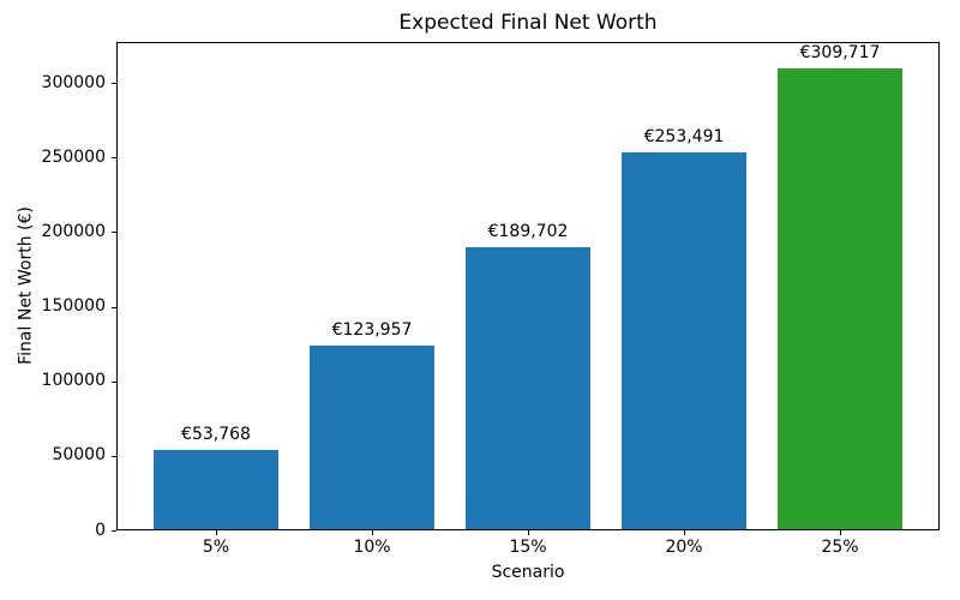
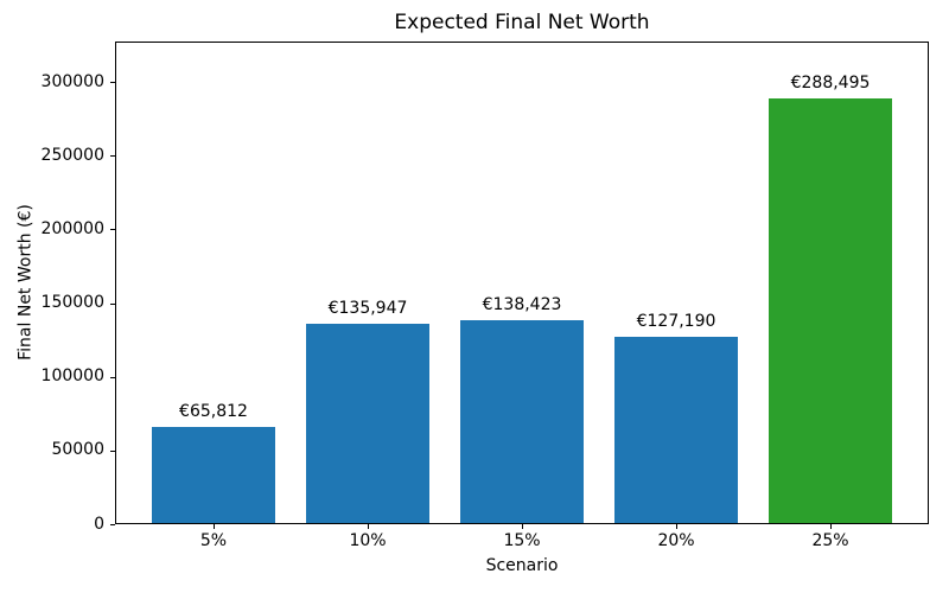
5%: €53,768 -> €65,812
10%: €123,957 -> €135,947
15%: €189,702 -> €138,423
20%: €253,491 -> €127,190
25%: €309,717 -> €288,495
